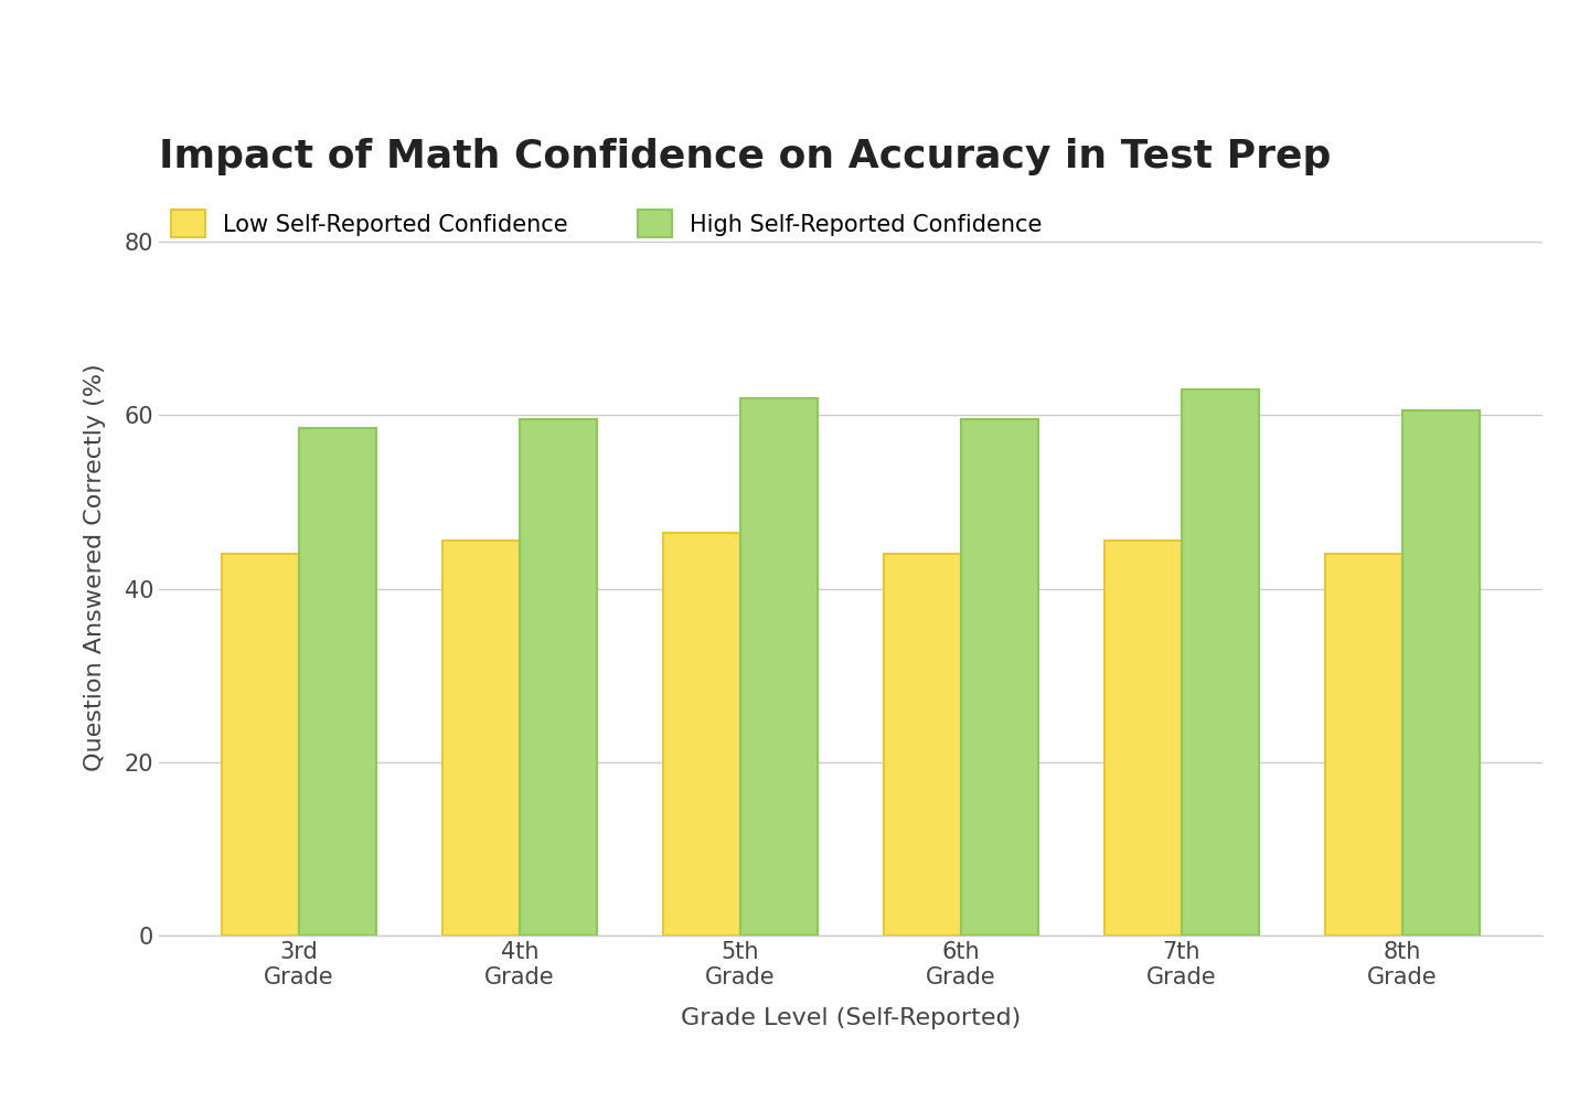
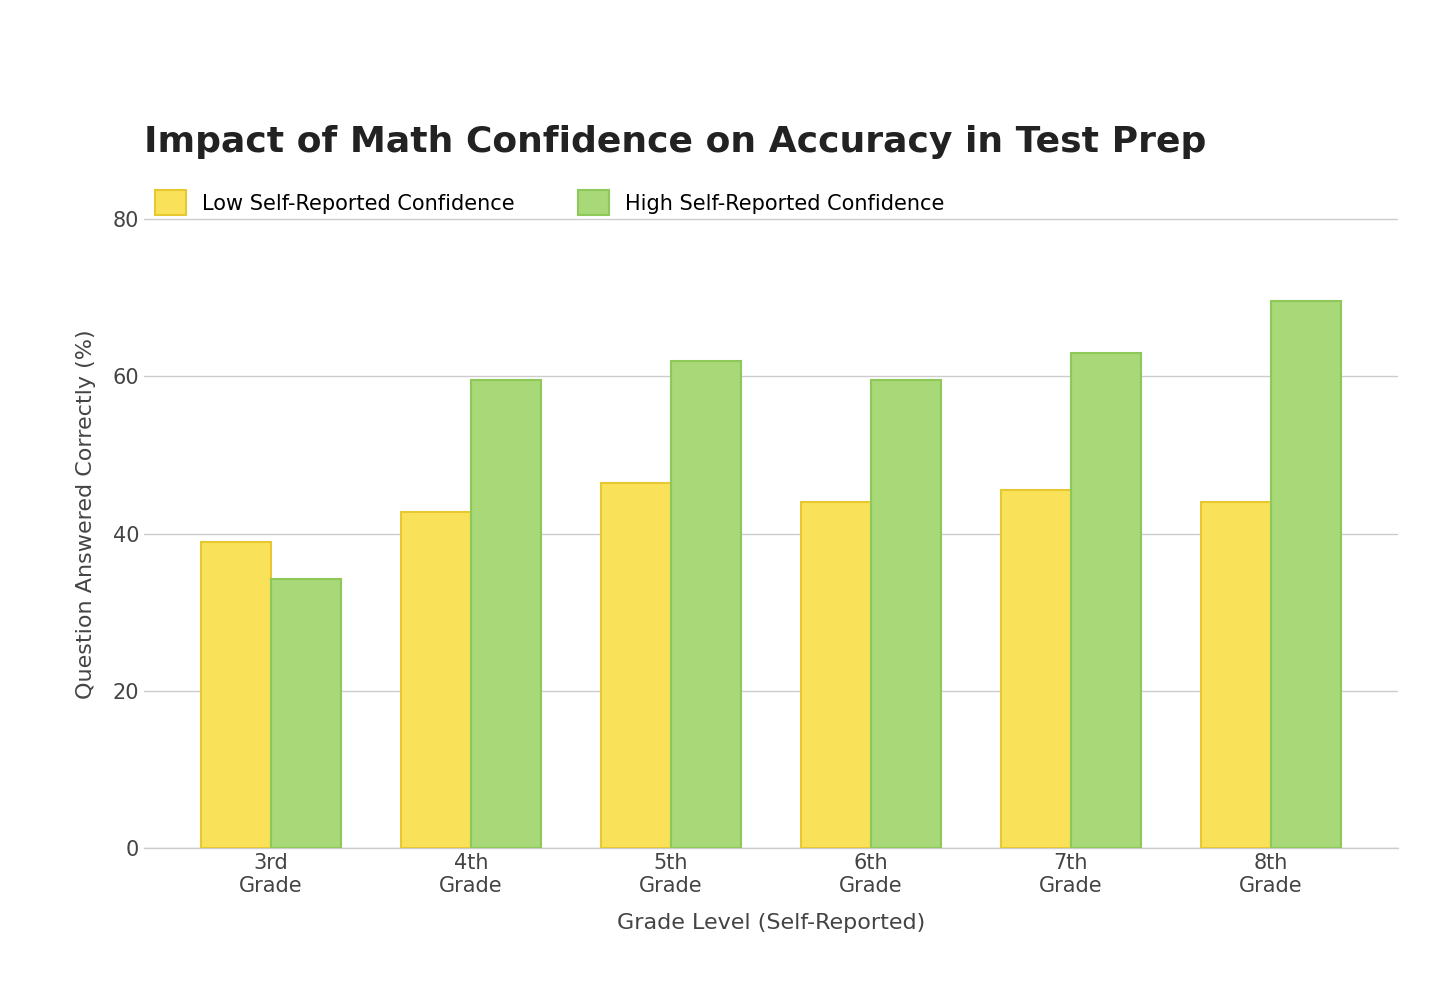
Low Self-Reported Confidence/3rd Grade: 44.0 -> 39.0
High Self-Reported Confidence/3rd Grade: 58.5 -> 34.2
Low Self-Reported Confidence/4th Grade: 45.5 -> 42.8
High Self-Reported Confidence/8th Grade: 60.5 -> 69.6
